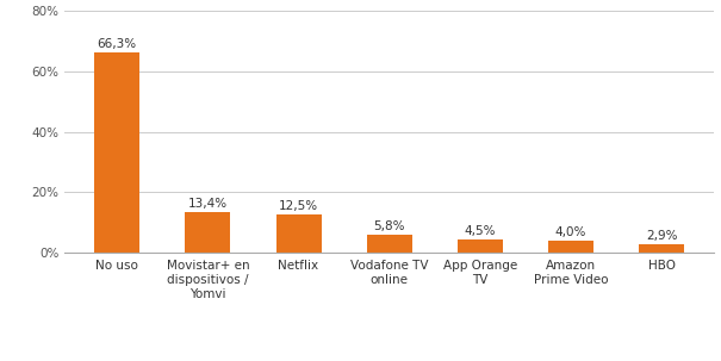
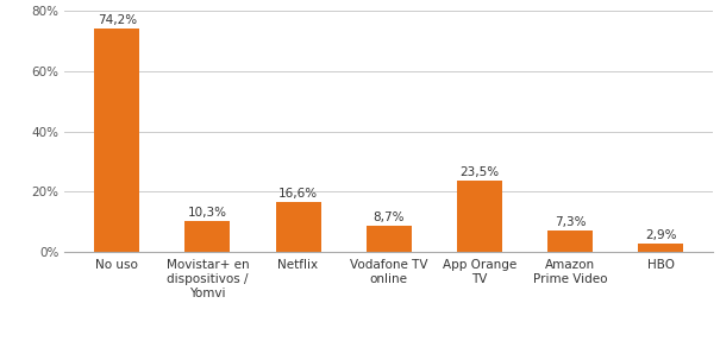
No uso: 66,3% -> 74,2%
Movistar+ en dispositivos / Yomvi: 13,4% -> 10,3%
Netflix: 12,5% -> 16,6%
Vodafone TV online: 5,8% -> 8,7%
App Orange TV: 4,5% -> 23,5%
Amazon Prime Video: 4,0% -> 7,3%
